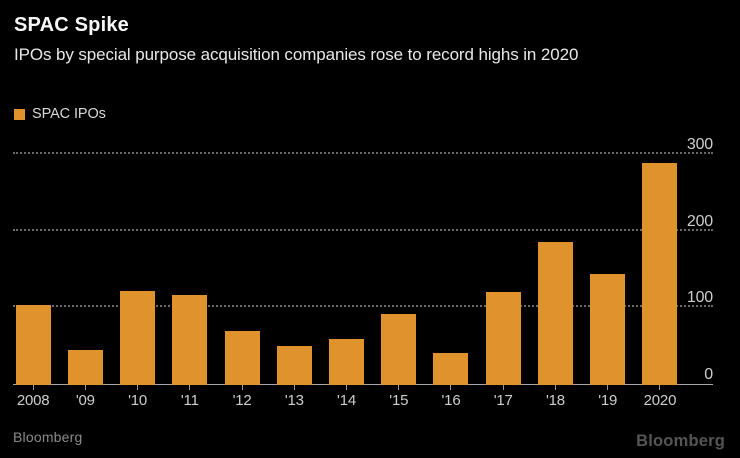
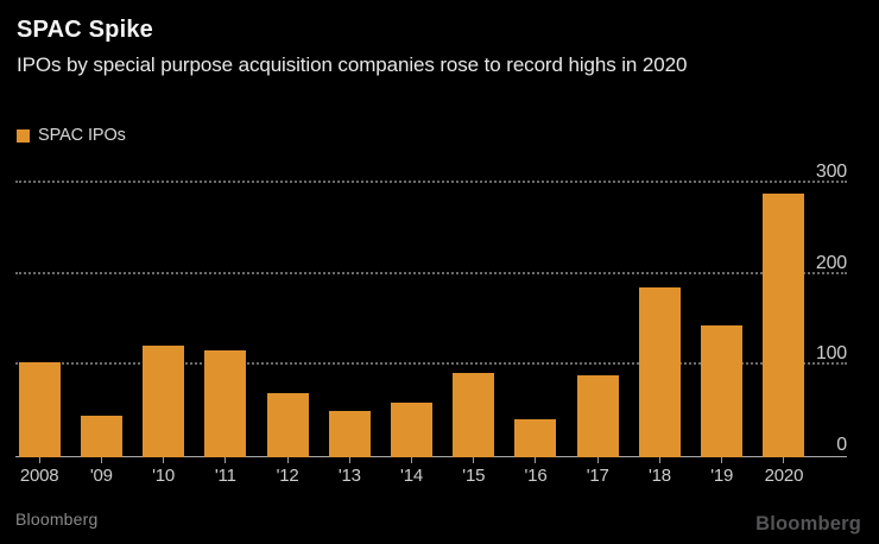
'17: 120 -> 90
